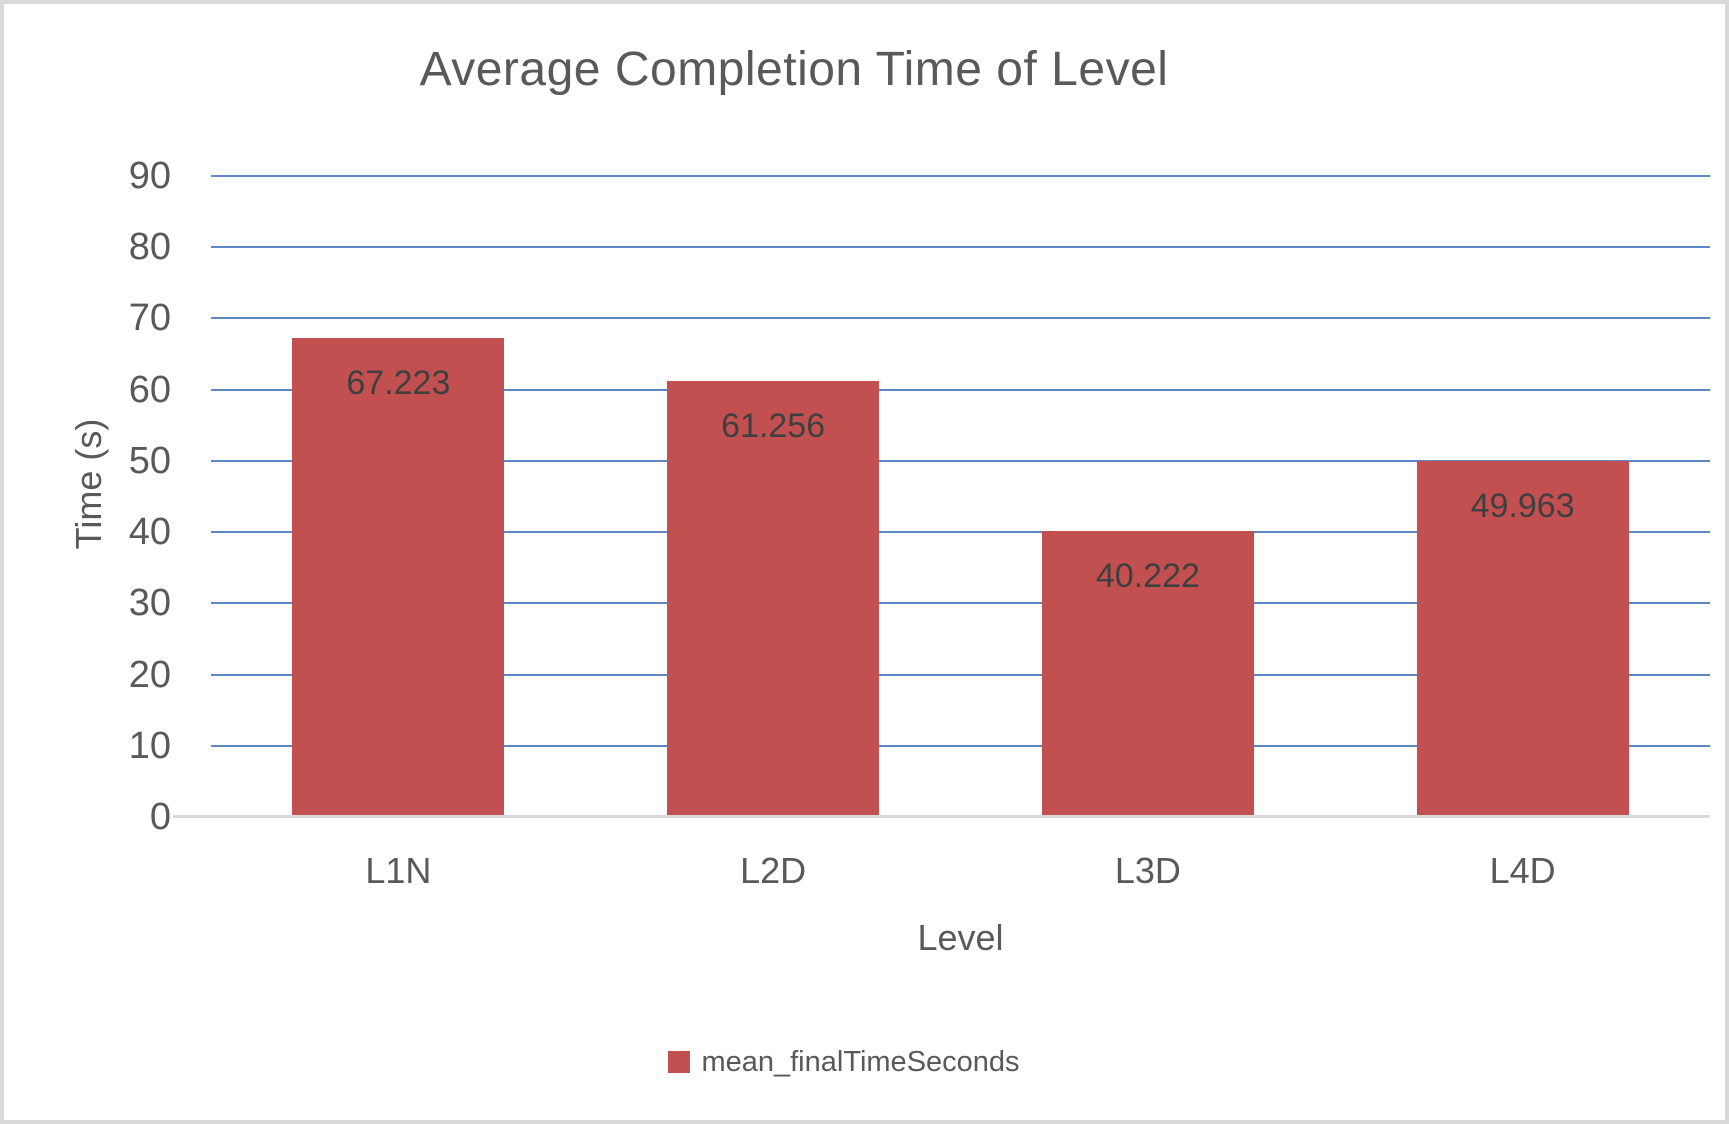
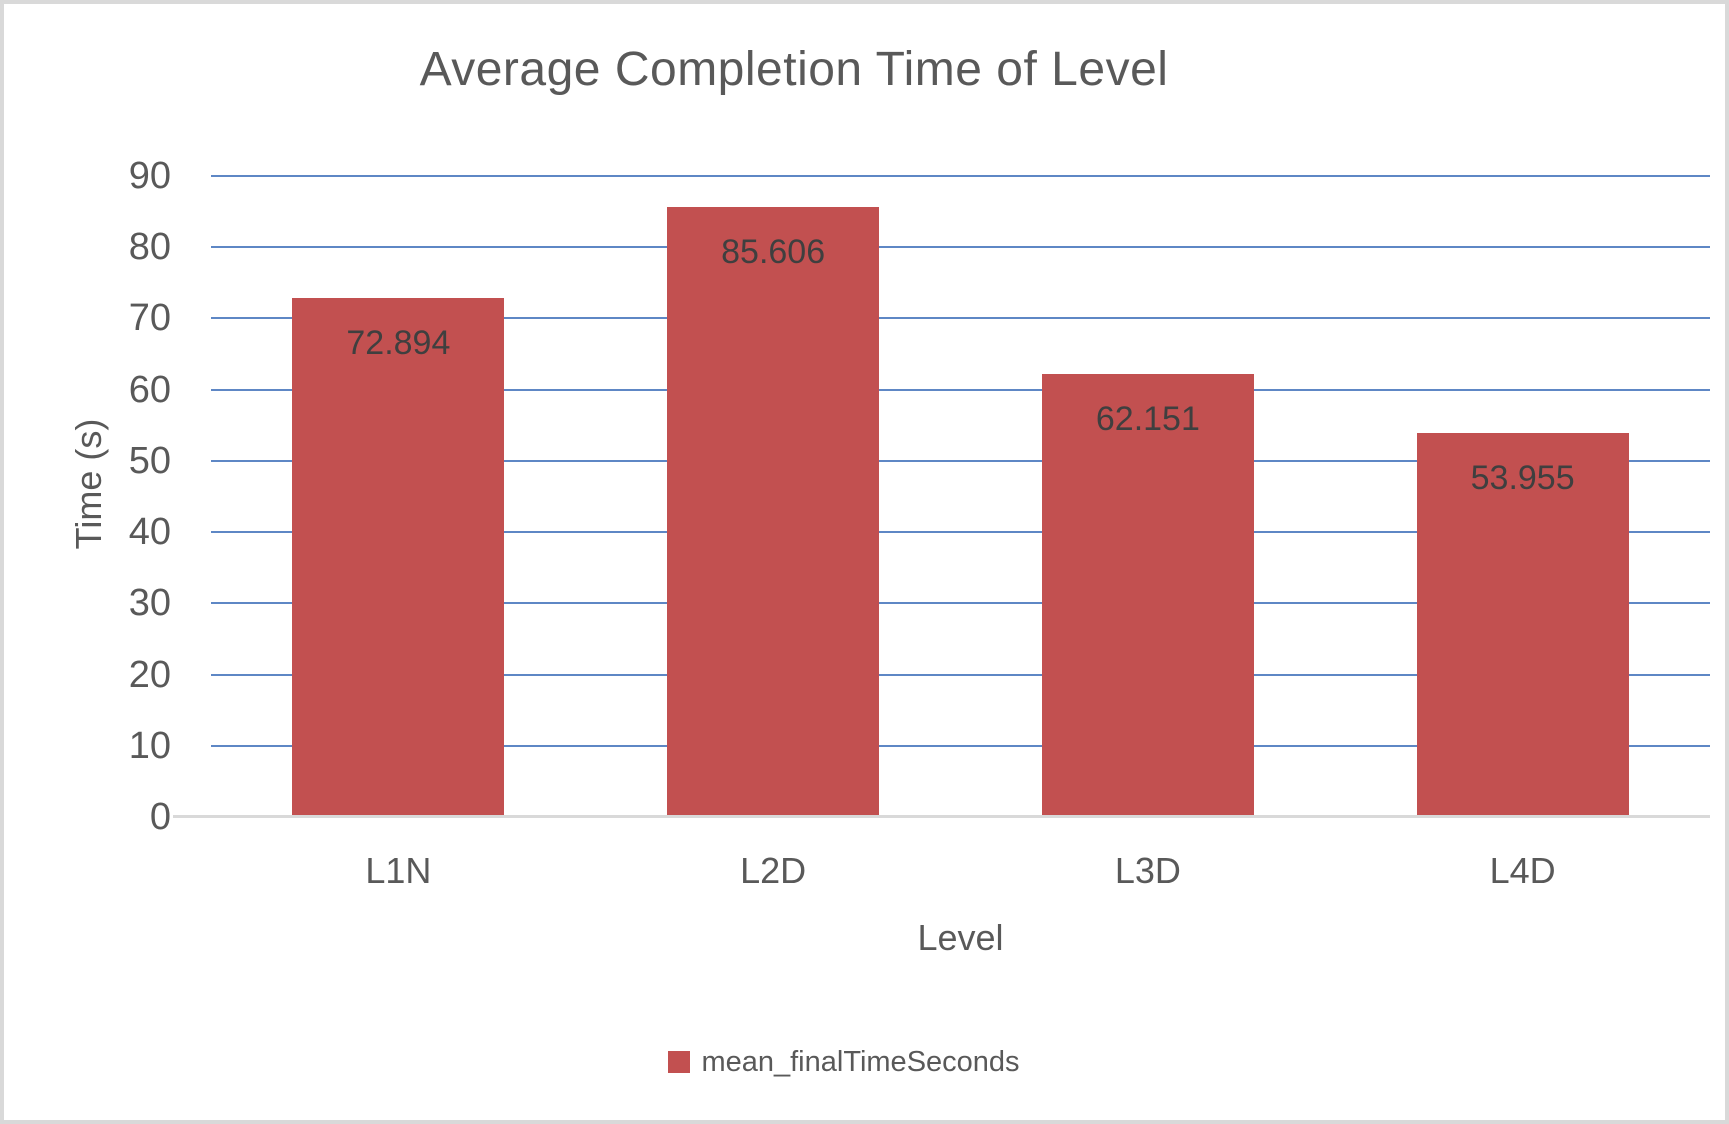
L1N: 67.223 -> 72.894
L2D: 61.256 -> 85.606
L3D: 40.222 -> 62.151
L4D: 49.963 -> 53.955
